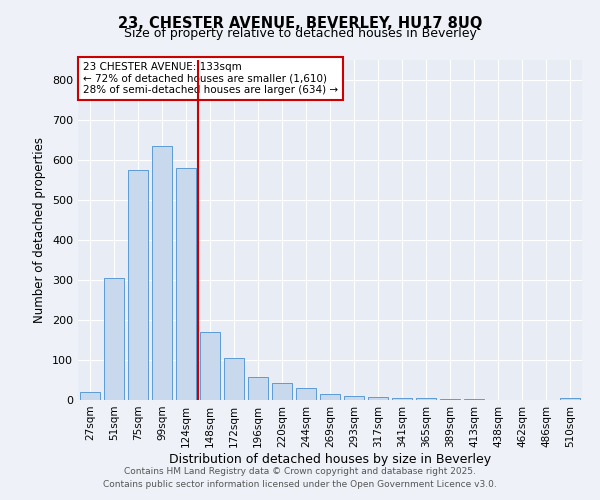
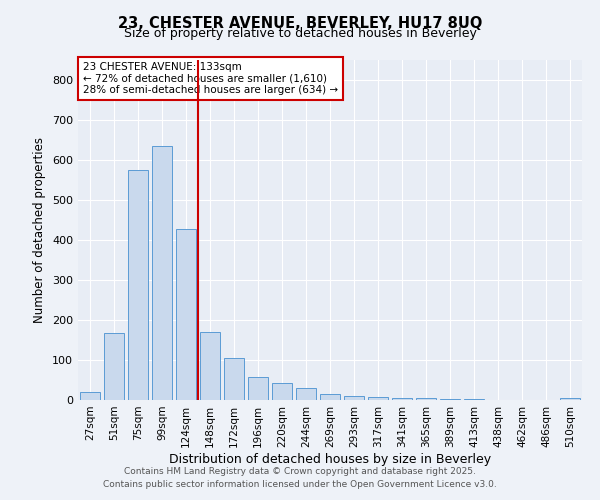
51sqm: 305 -> 168
124sqm: 580 -> 428
